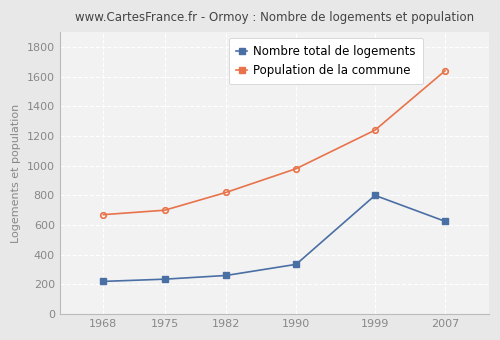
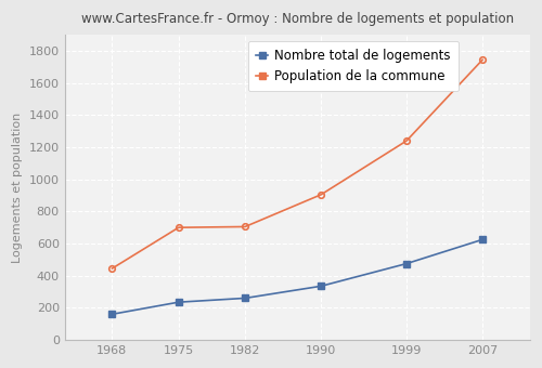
Nombre total de logements/1968: 220 -> 160
Population de la commune/1968: 670 -> 440
Population de la commune/1982: 820 -> 700
Population de la commune/1990: 980 -> 900
Nombre total de logements/1999: 800 -> 480
Population de la commune/2007: 1640 -> 1740
